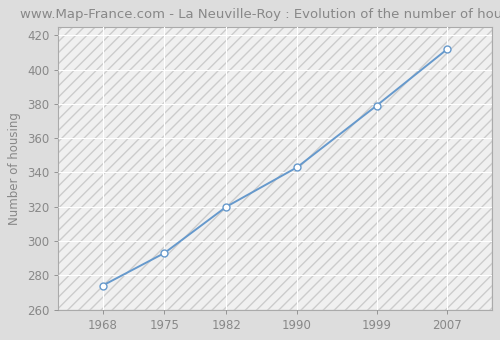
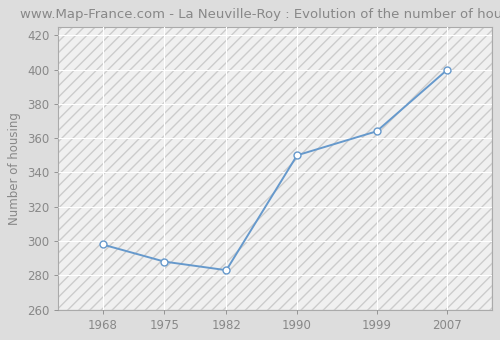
1968: 274 -> 298
1975: 293 -> 288
1982: 320 -> 283
1990: 343 -> 350
1999: 379 -> 364
2007: 412 -> 400
